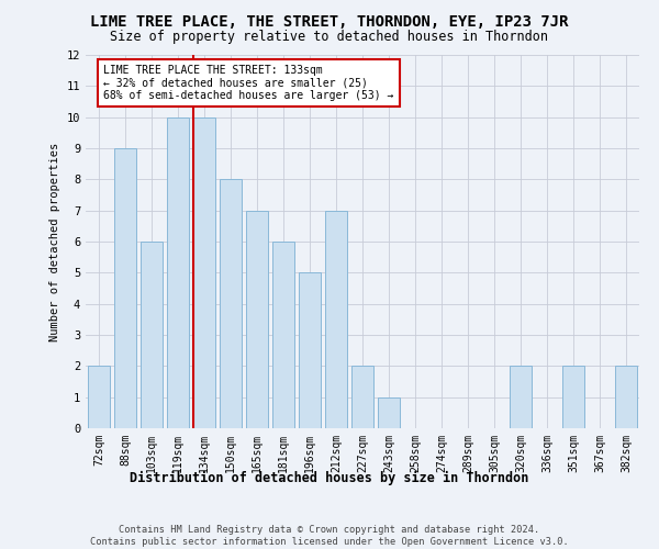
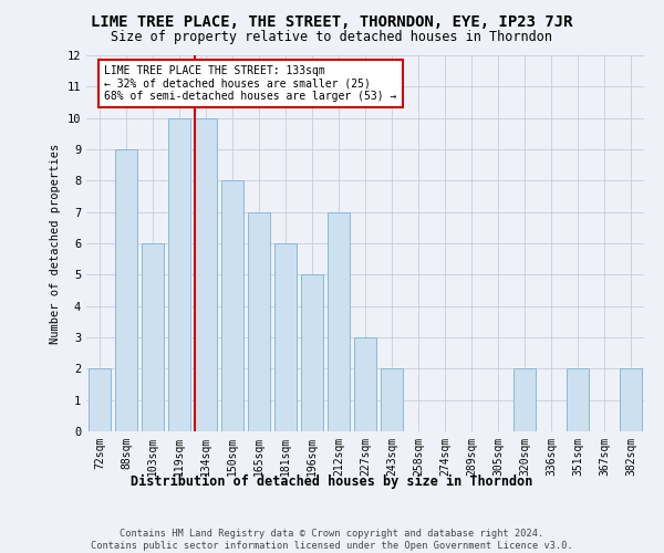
227sqm: 2 -> 3
243sqm: 1 -> 2
